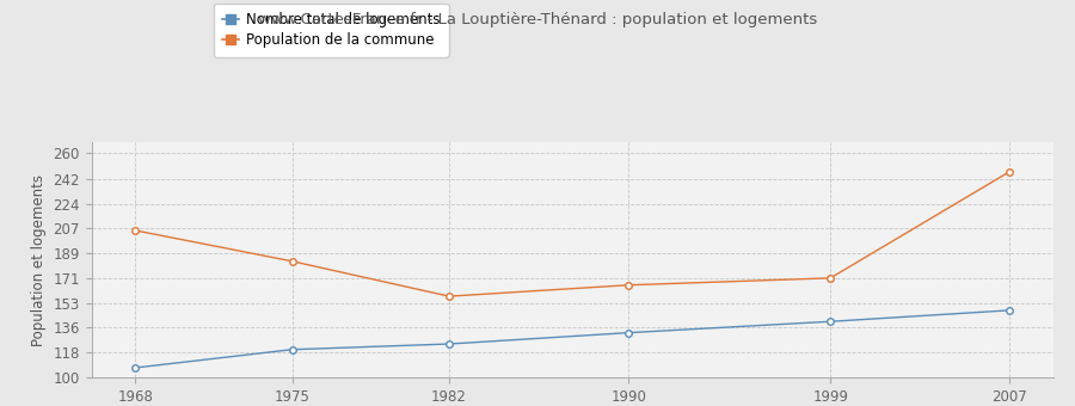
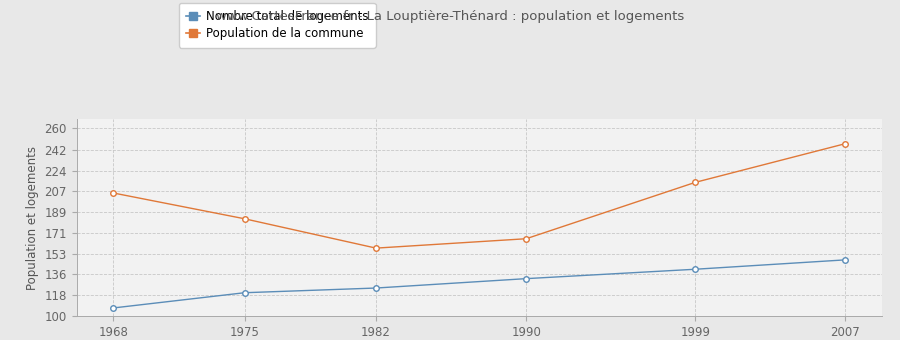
Population de la commune/1999: 171 -> 214
